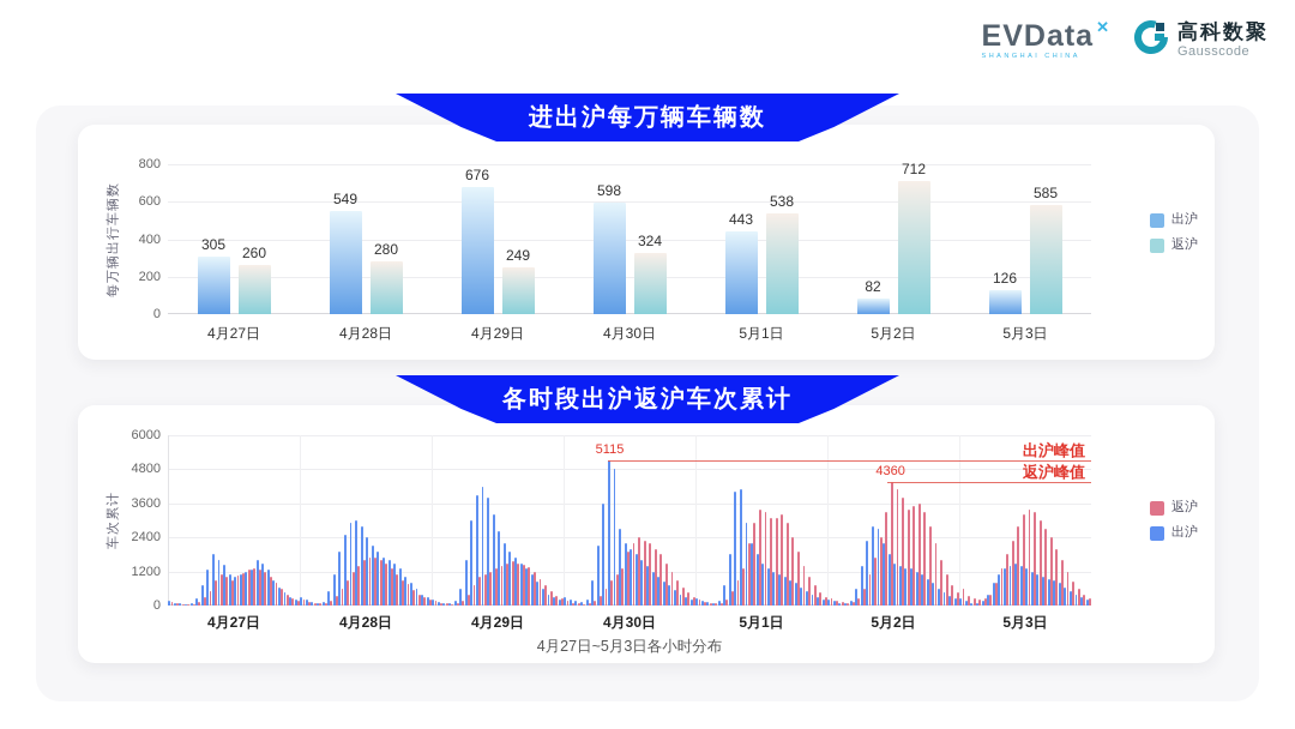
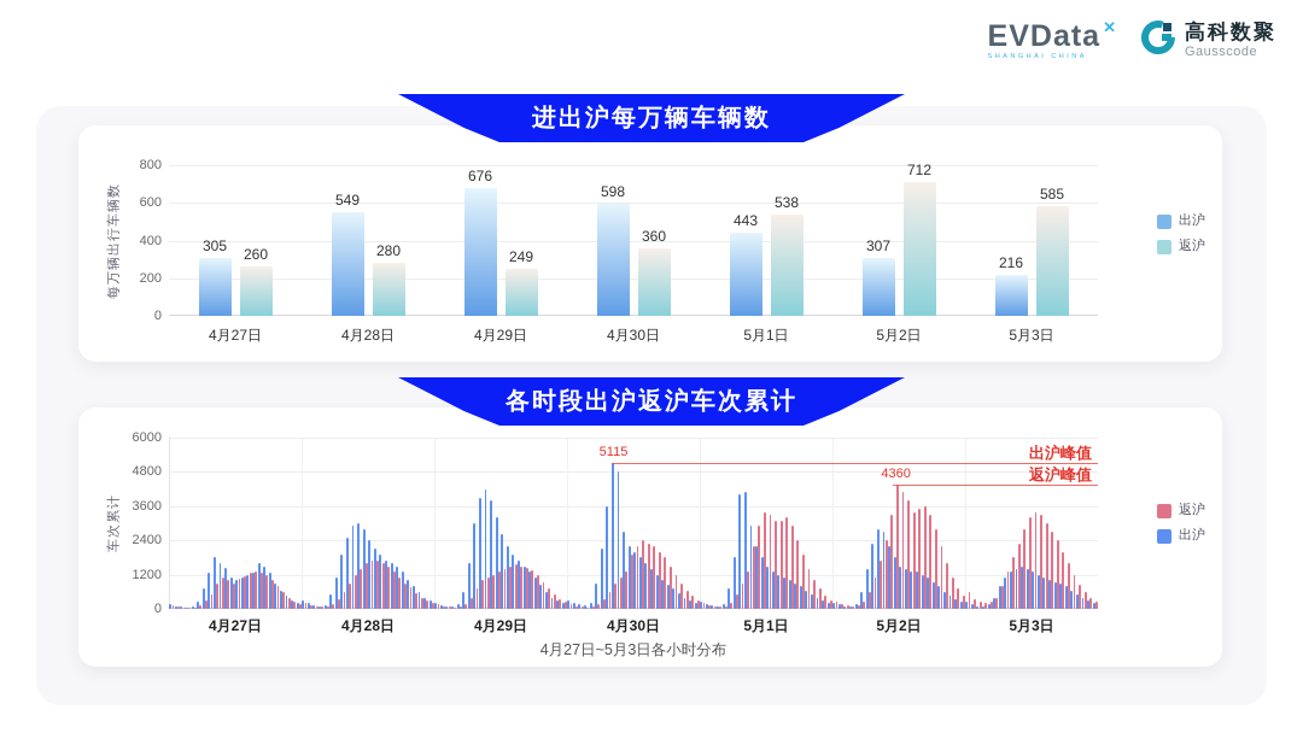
进出沪每万辆车辆数/返沪/4月30日: 324 -> 360
进出沪每万辆车辆数/出沪/5月2日: 82 -> 307
进出沪每万辆车辆数/出沪/5月3日: 126 -> 216
